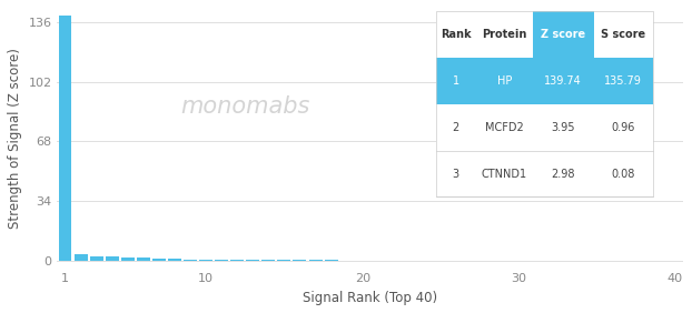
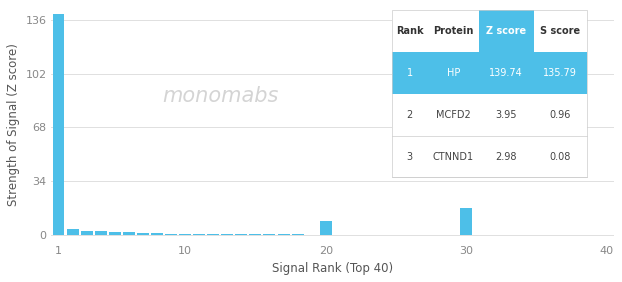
20: 0 -> 9
30: 0 -> 17
